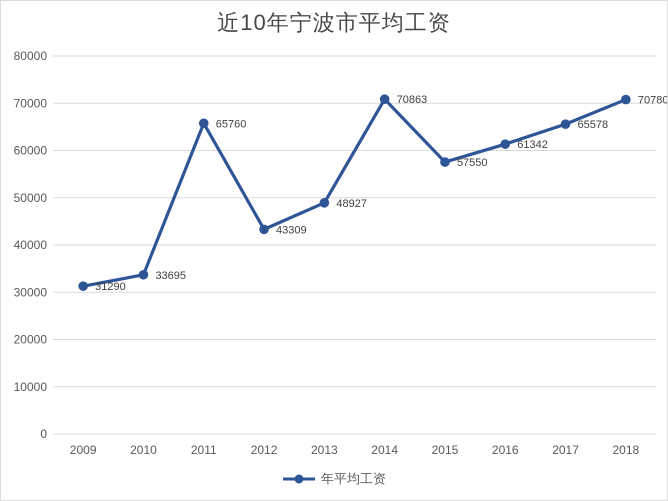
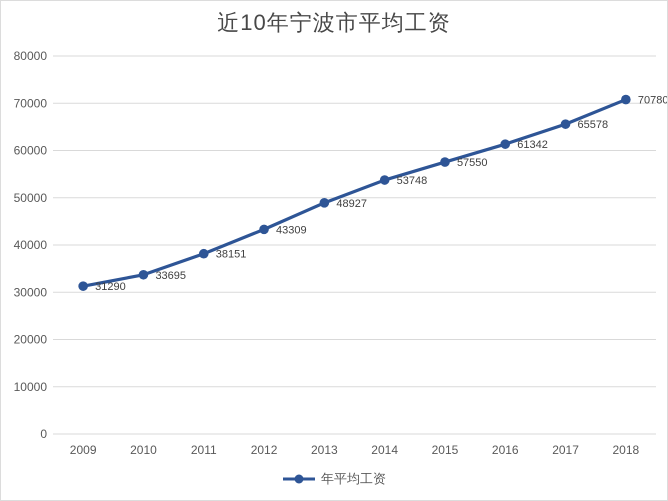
2011: 65760 -> 38151
2014: 70863 -> 53748
